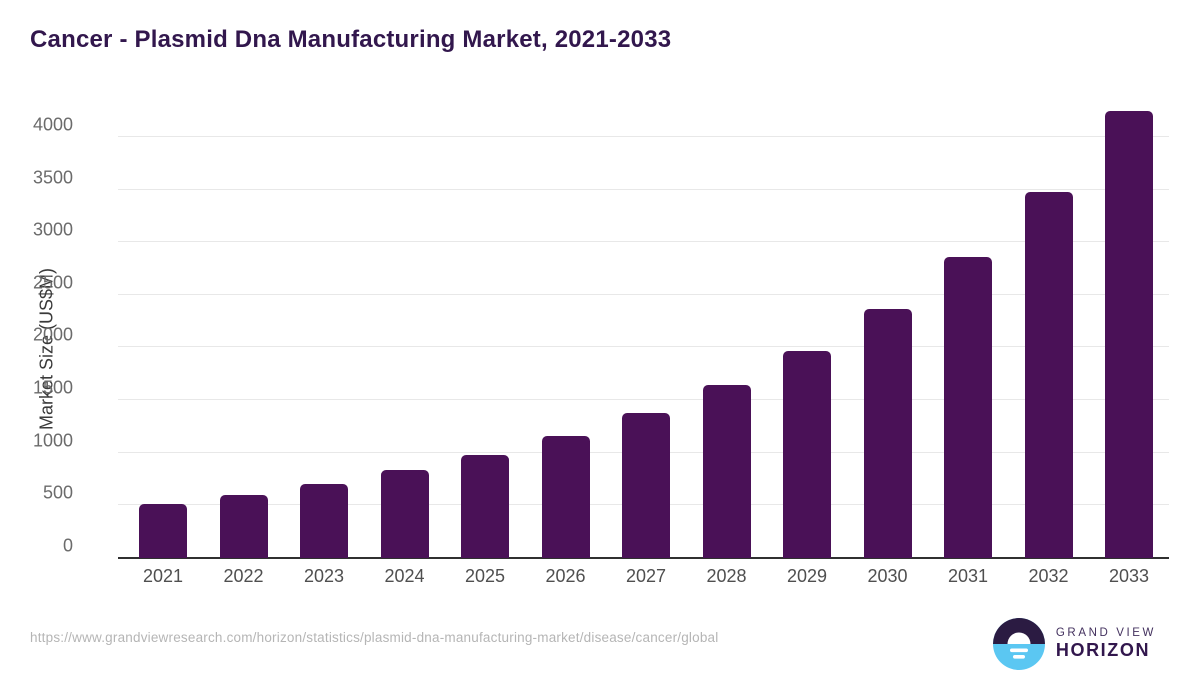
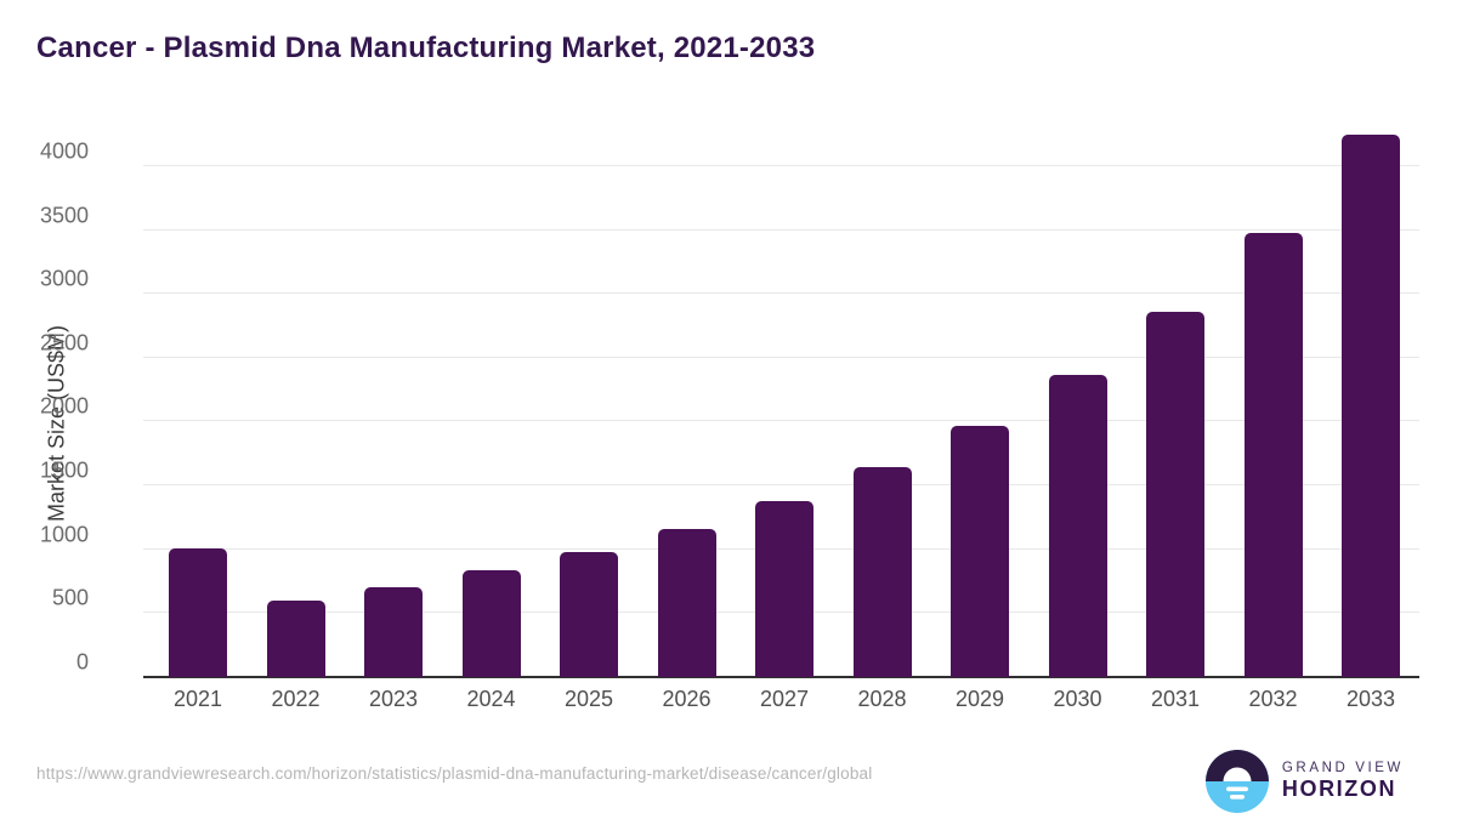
2021: 510 -> 1010
